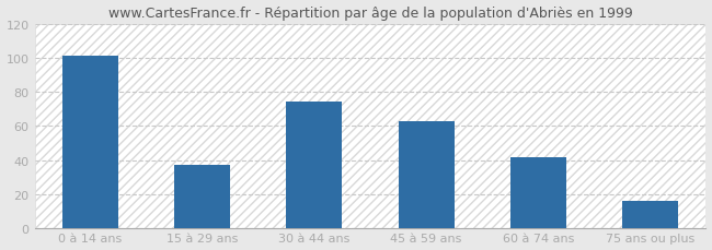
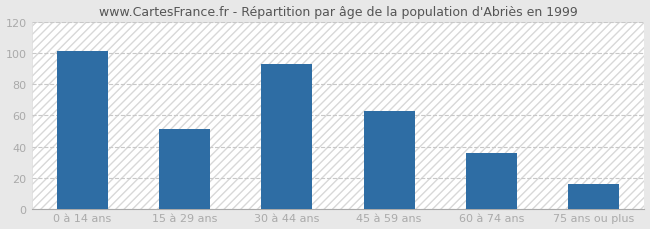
15 à 29 ans: 37 -> 51
30 à 44 ans: 74 -> 93
60 à 74 ans: 42 -> 36
